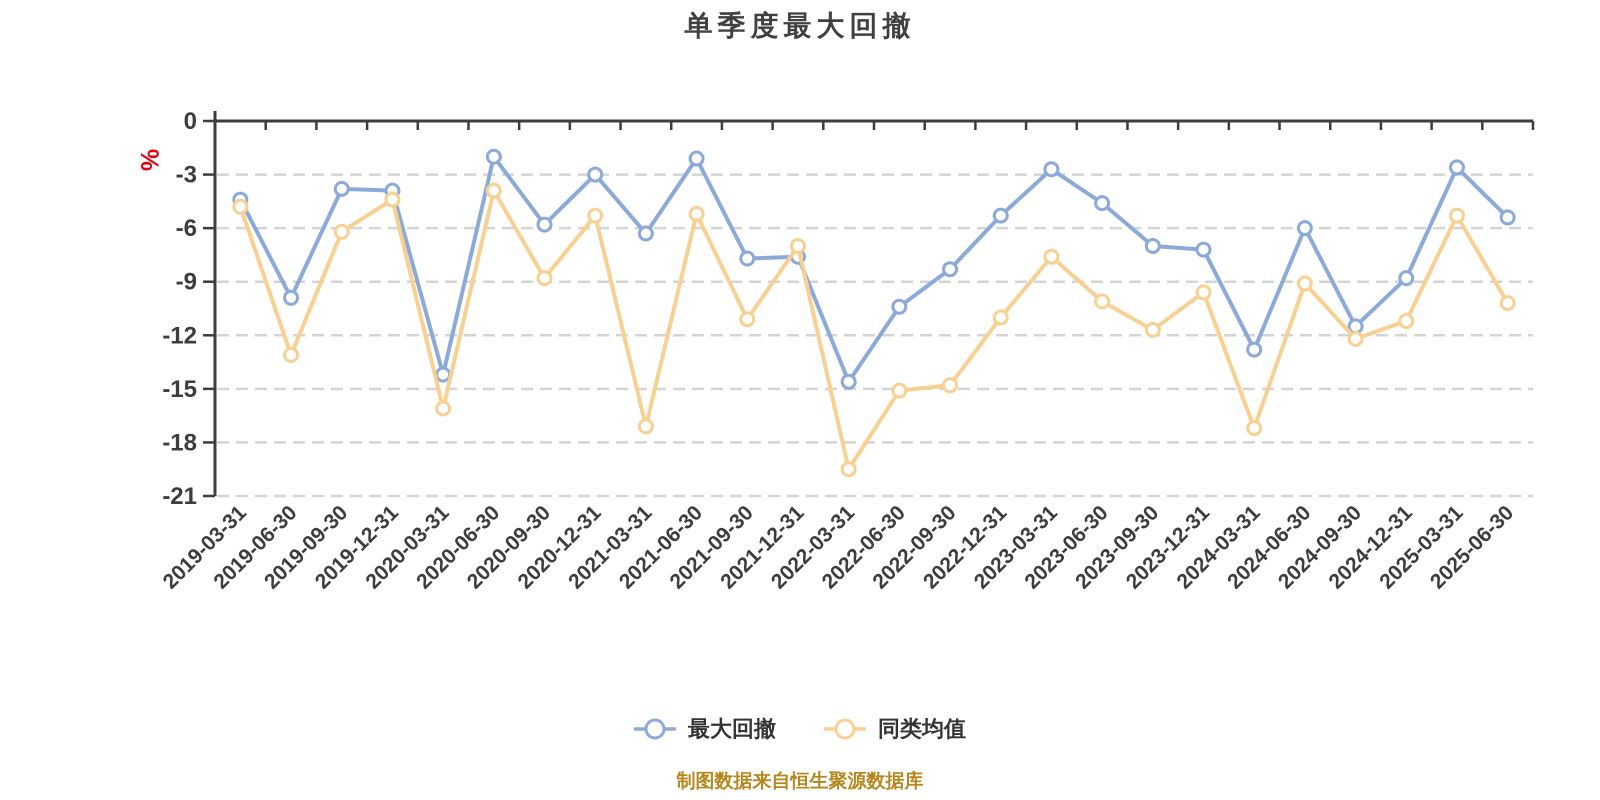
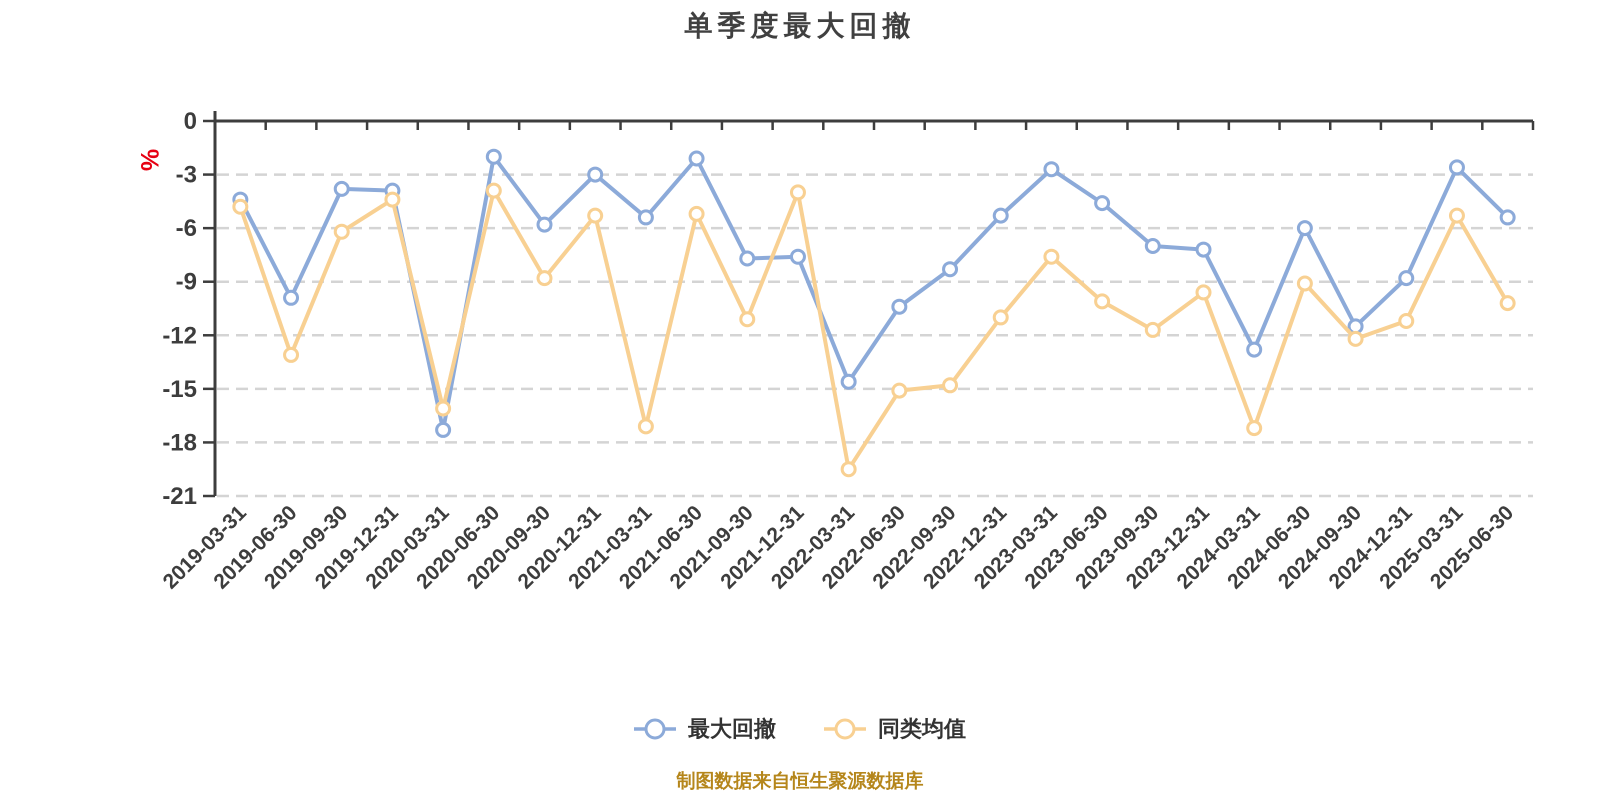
最大回撤/2020-03-31: -14.2 -> -17.3
最大回撤/2021-03-31: -6.3 -> -5.4
同类均值/2021-12-31: -7.0 -> -4.0
